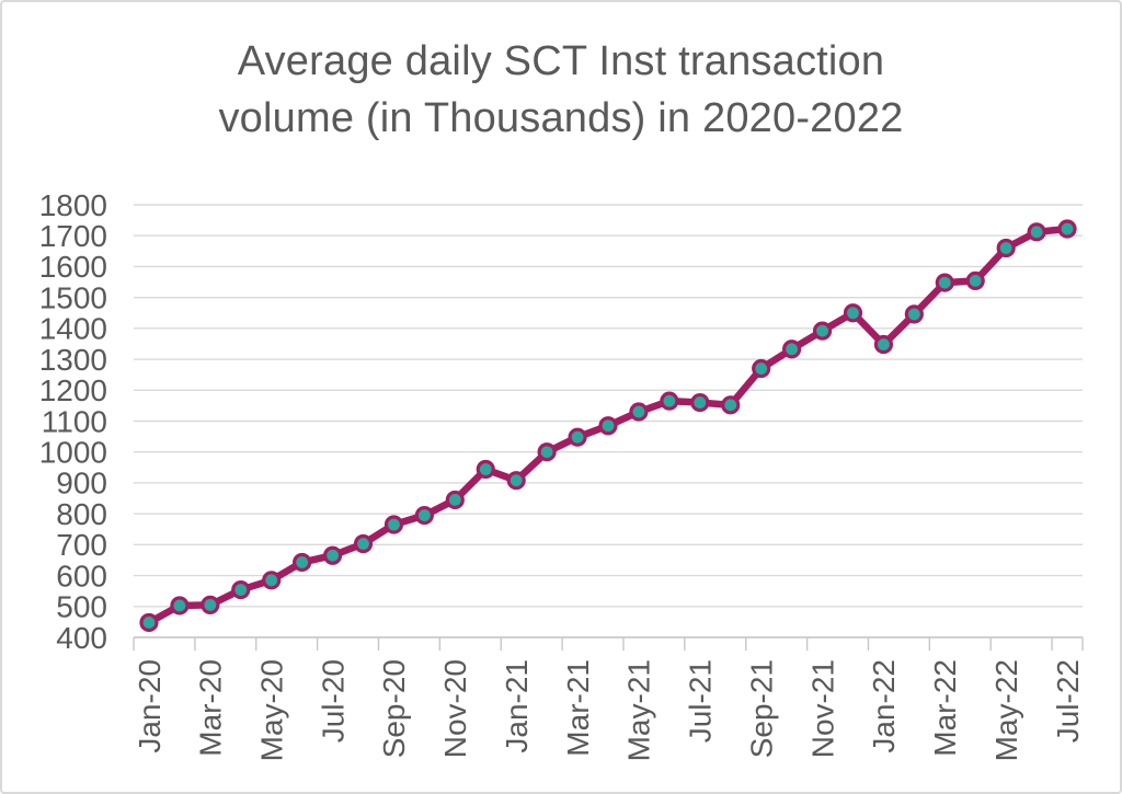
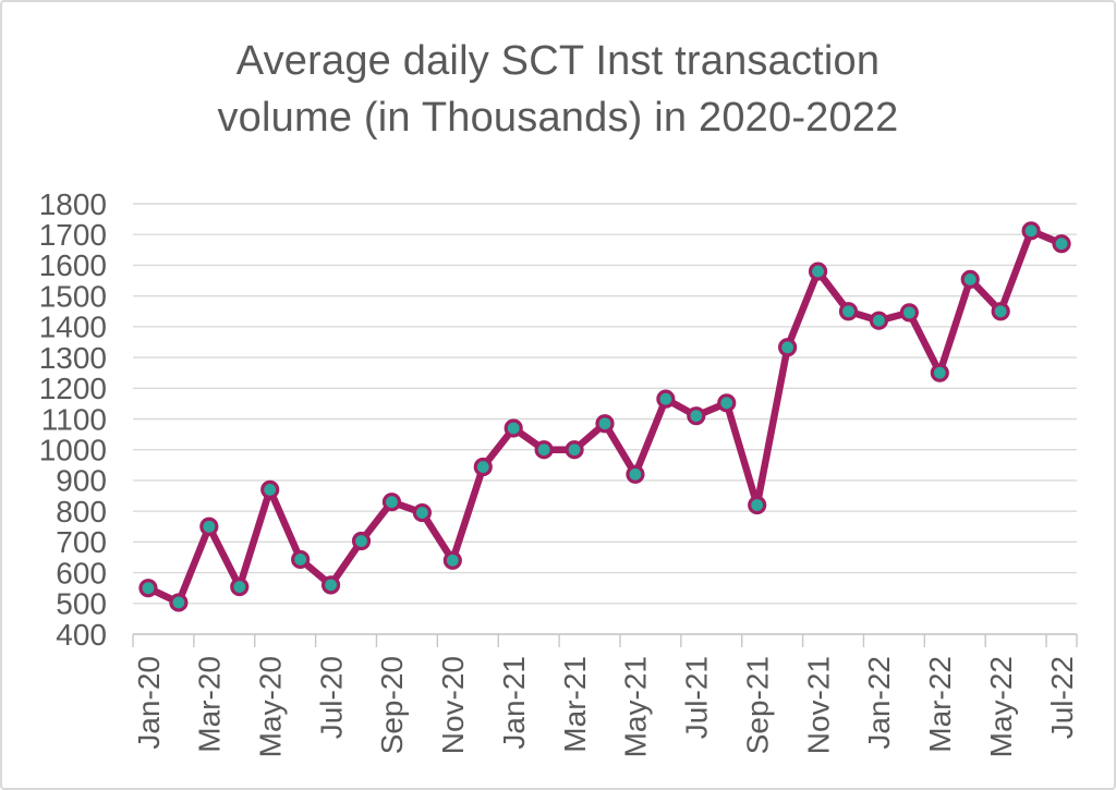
Jan-20: 450 -> 550
Mar-20: 500 -> 750
May-20: 580 -> 870
Jul-20: 660 -> 560
Sep-20: 760 -> 830
Nov-20: 840 -> 640
Jan-21: 910 -> 1070
Mar-21: 1050 -> 1000
May-21: 1130 -> 920
Jul-21: 1160 -> 1110
Sep-21: 1270 -> 820
Nov-21: 1390 -> 1580
Jan-22: 1350 -> 1420
Mar-22: 1550 -> 1250
May-22: 1660 -> 1450
Jul-22: 1720 -> 1670
